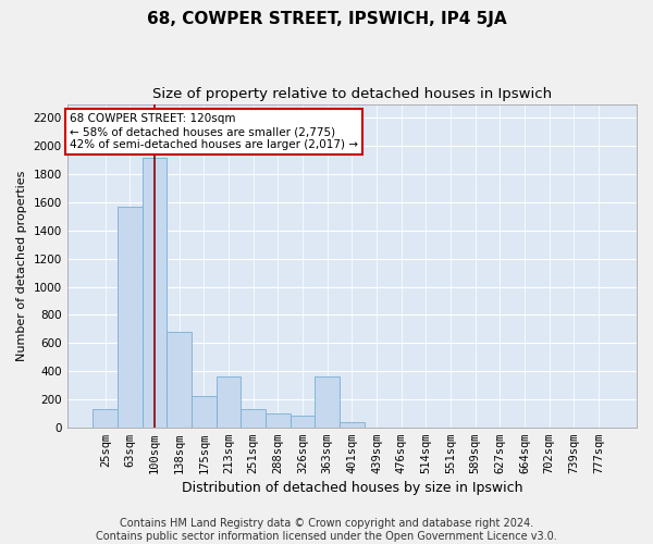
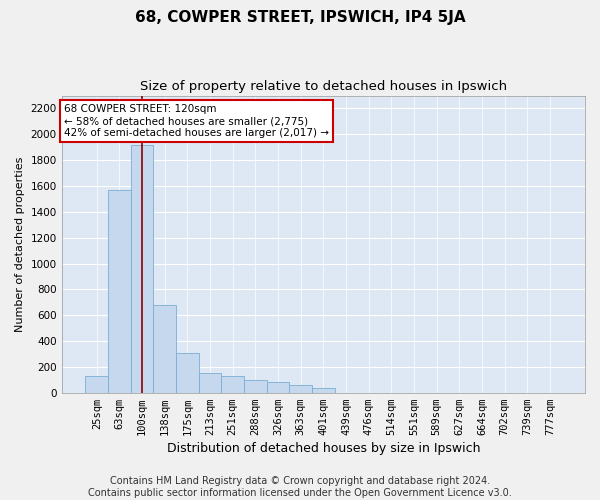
175sqm: 220 -> 310
213sqm: 360 -> 150
363sqm: 360 -> 60
